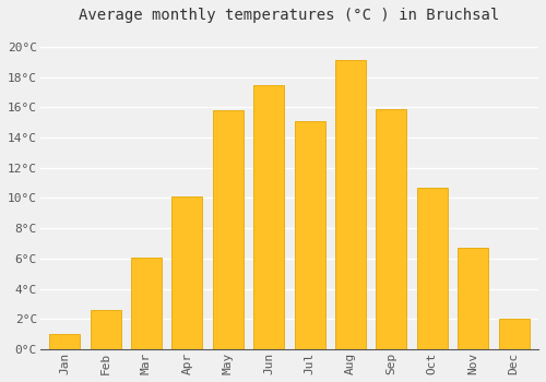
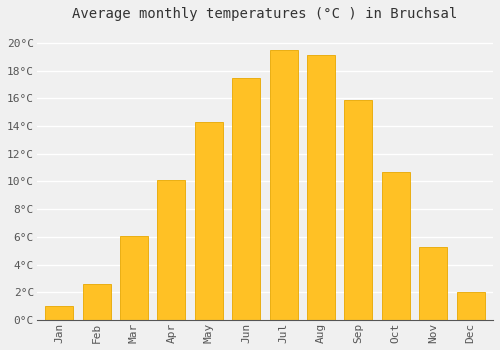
May: 15.8°C -> 14.3°C
Jul: 15.1°C -> 19.5°C
Nov: 6.7°C -> 5.3°C
